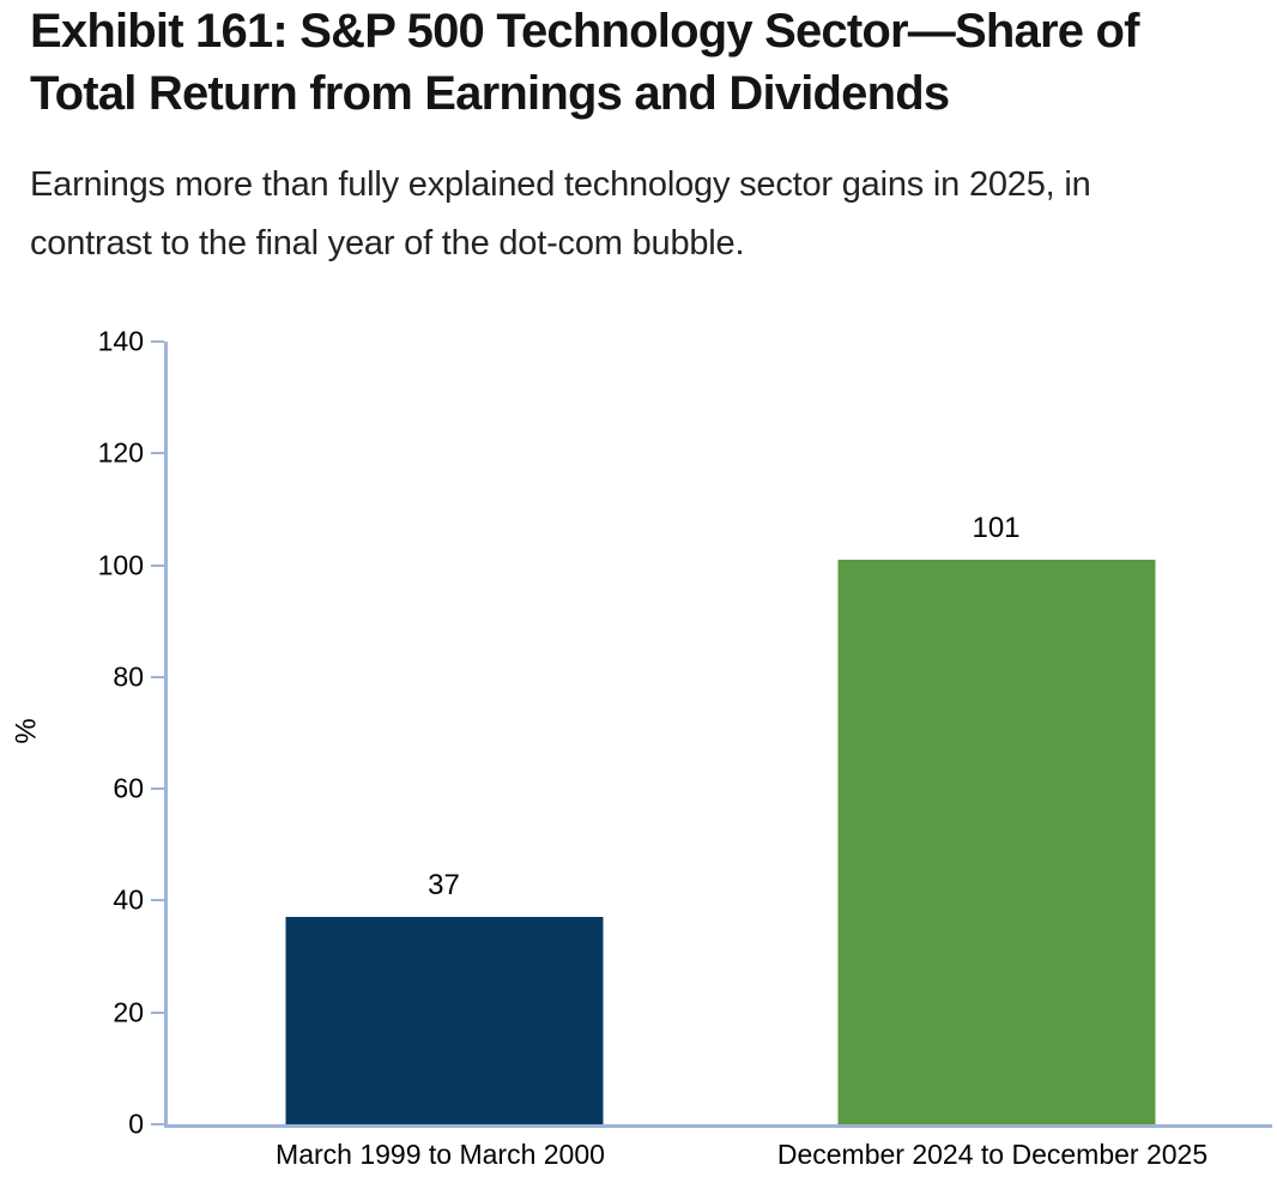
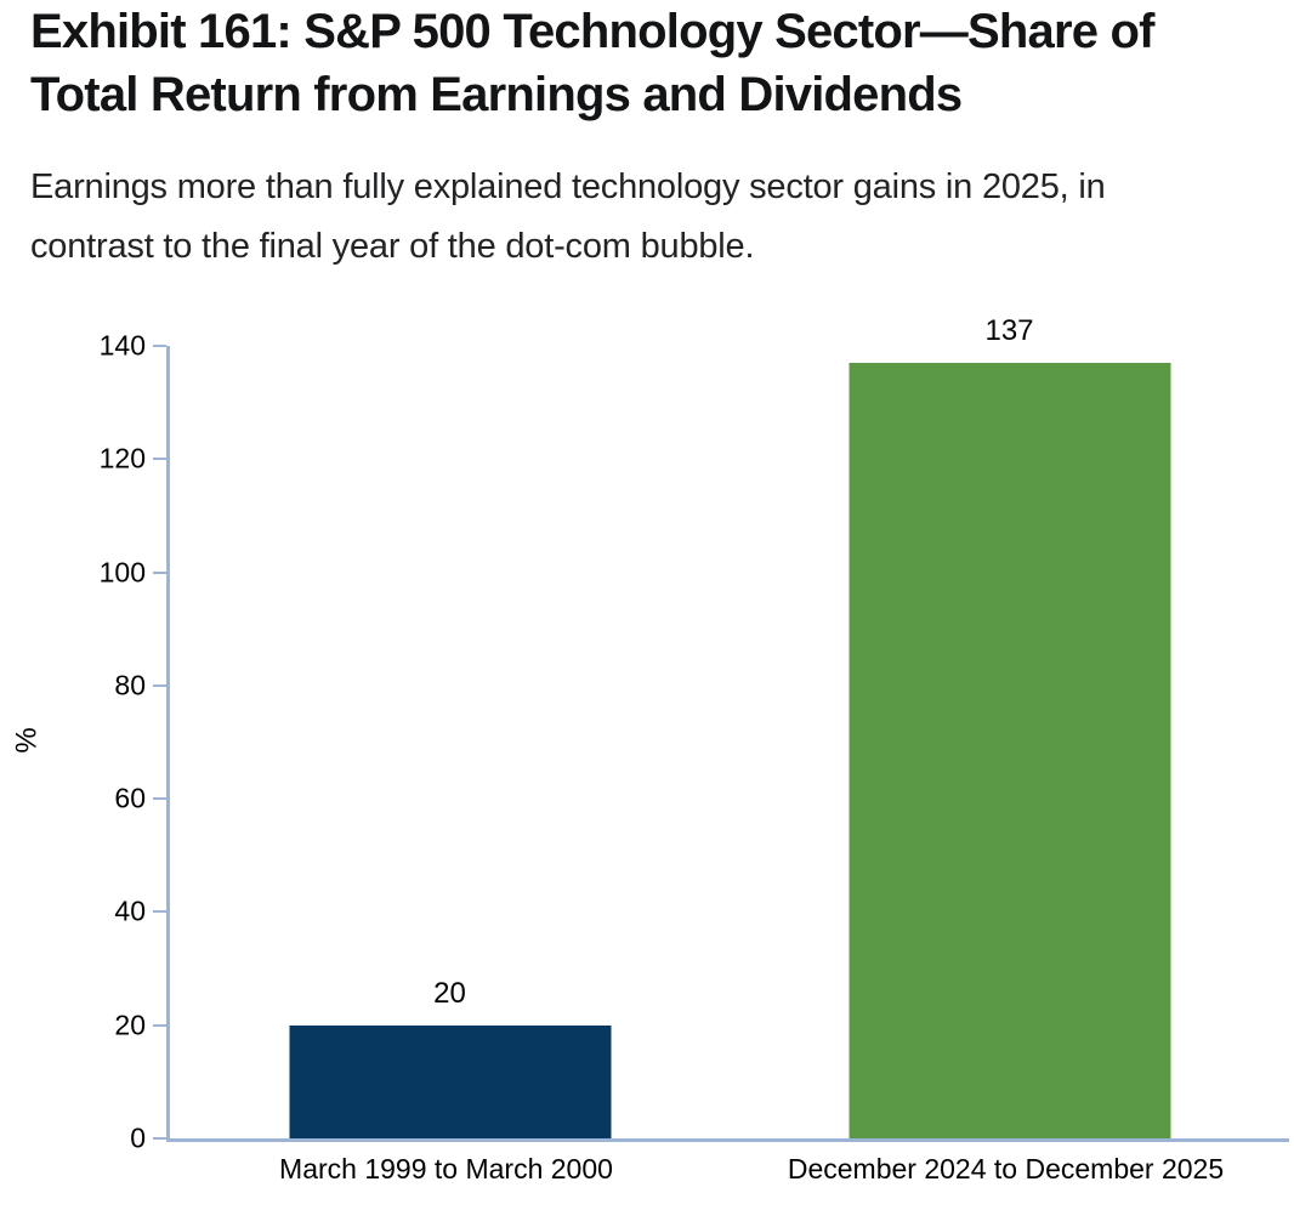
March 1999 to March 2000: 37 -> 20
December 2024 to December 2025: 101 -> 137
